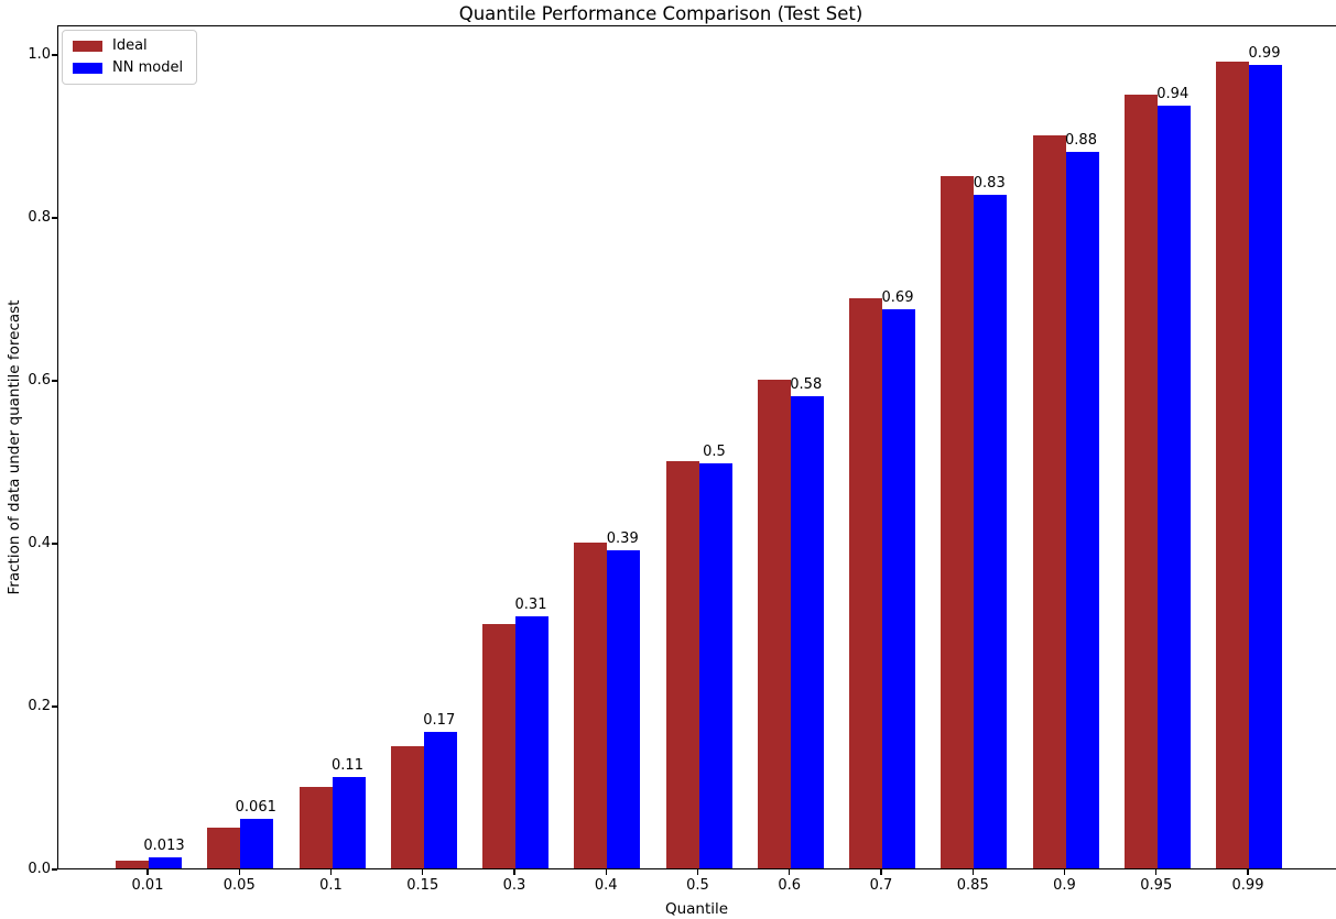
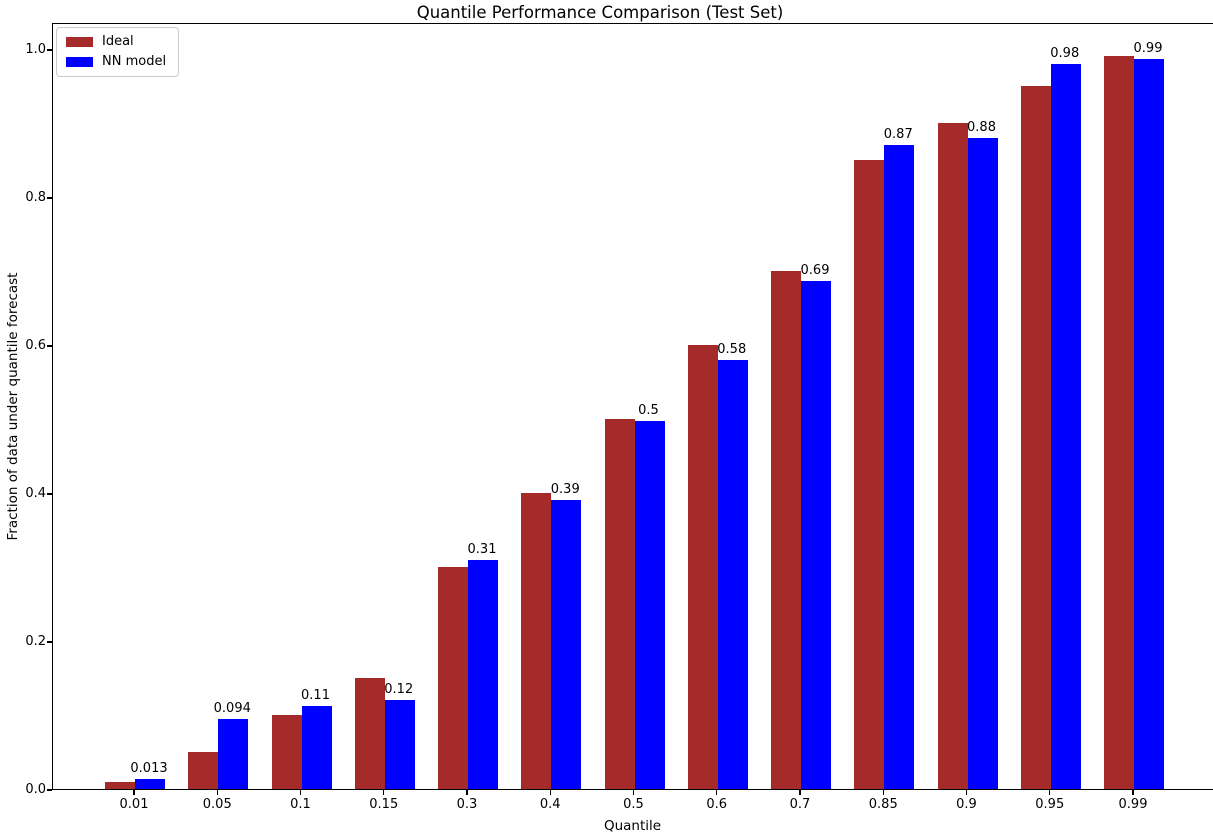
NN model/0.05: 0.061 -> 0.094
NN model/0.15: 0.17 -> 0.12
NN model/0.85: 0.83 -> 0.87
NN model/0.95: 0.94 -> 0.98
